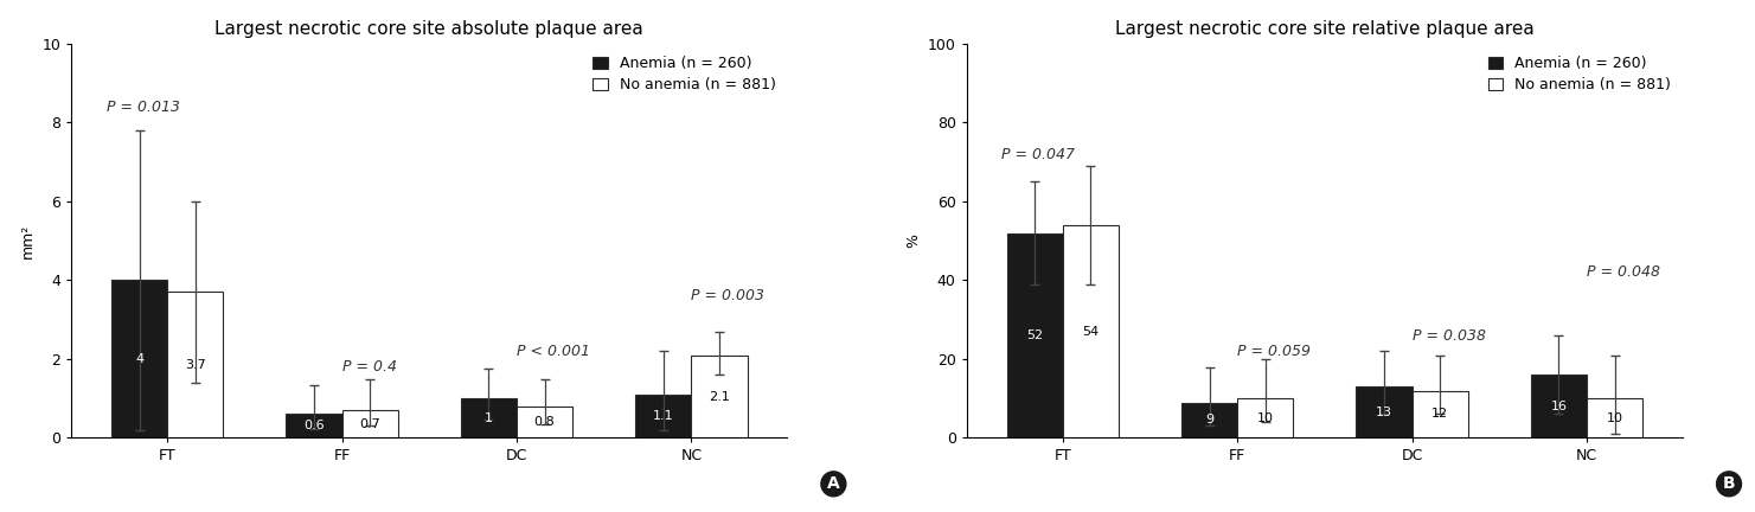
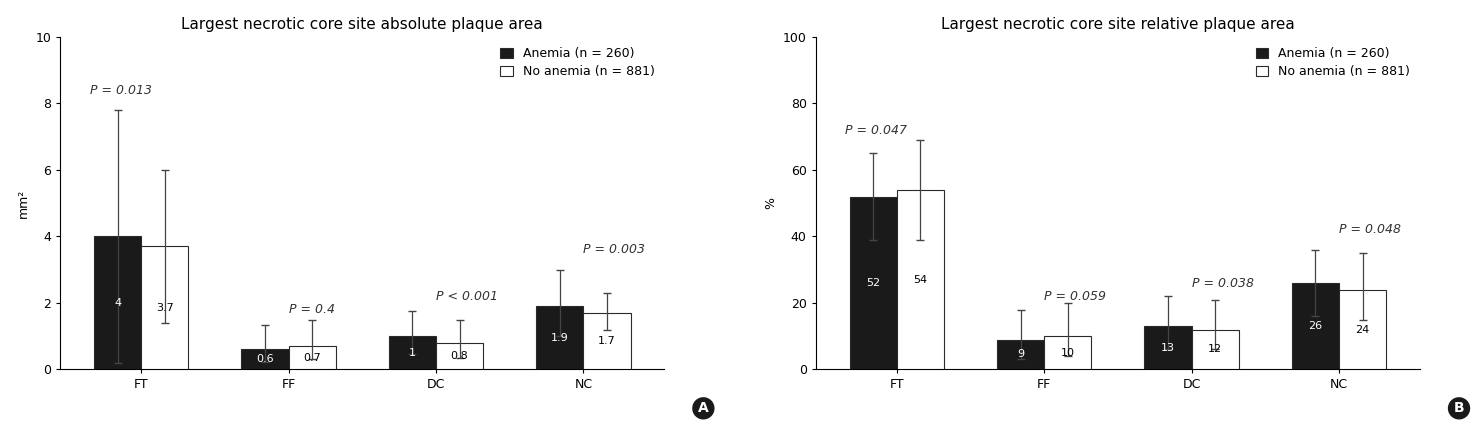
Largest necrotic core site absolute plaque area/Anemia (n = 260)/NC: 1.1 -> 1.9
Largest necrotic core site absolute plaque area/No anemia (n = 881)/NC: 2.1 -> 1.7
Largest necrotic core site relative plaque area/Anemia (n = 260)/NC: 16 -> 26
Largest necrotic core site relative plaque area/No anemia (n = 881)/NC: 10 -> 24
